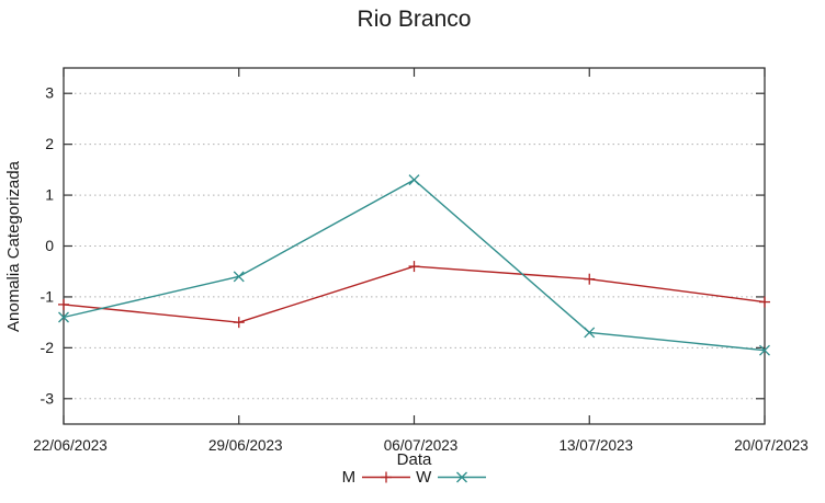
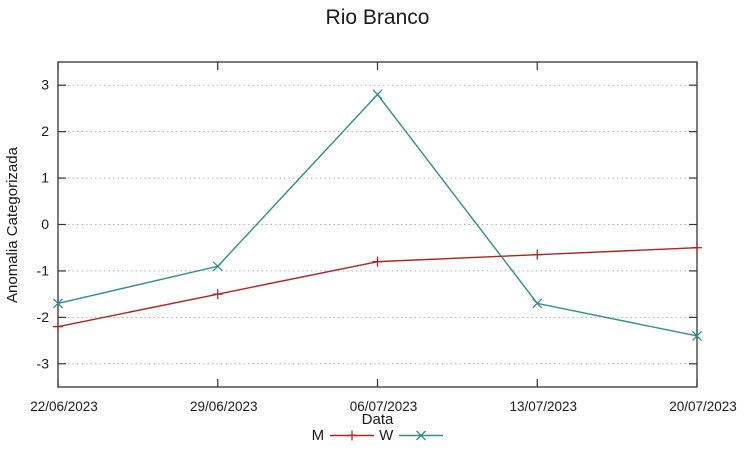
M/22/06/2023: -1.1 -> -2.2
W/22/06/2023: -1.4 -> -1.7
W/29/06/2023: -0.6 -> -0.9
M/06/07/2023: -0.4 -> -0.8
W/06/07/2023: 1.3 -> 2.8
M/20/07/2023: -1.1 -> -0.5
W/20/07/2023: -2.0 -> -2.4
